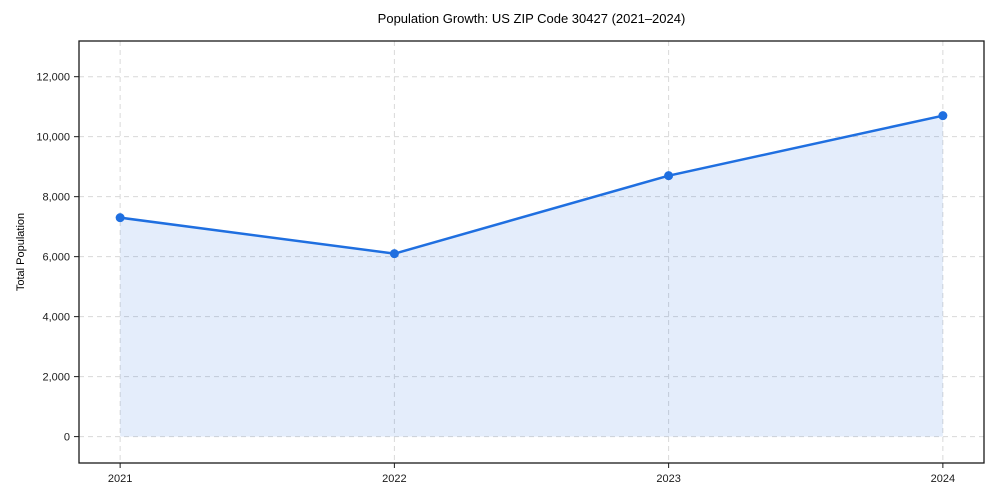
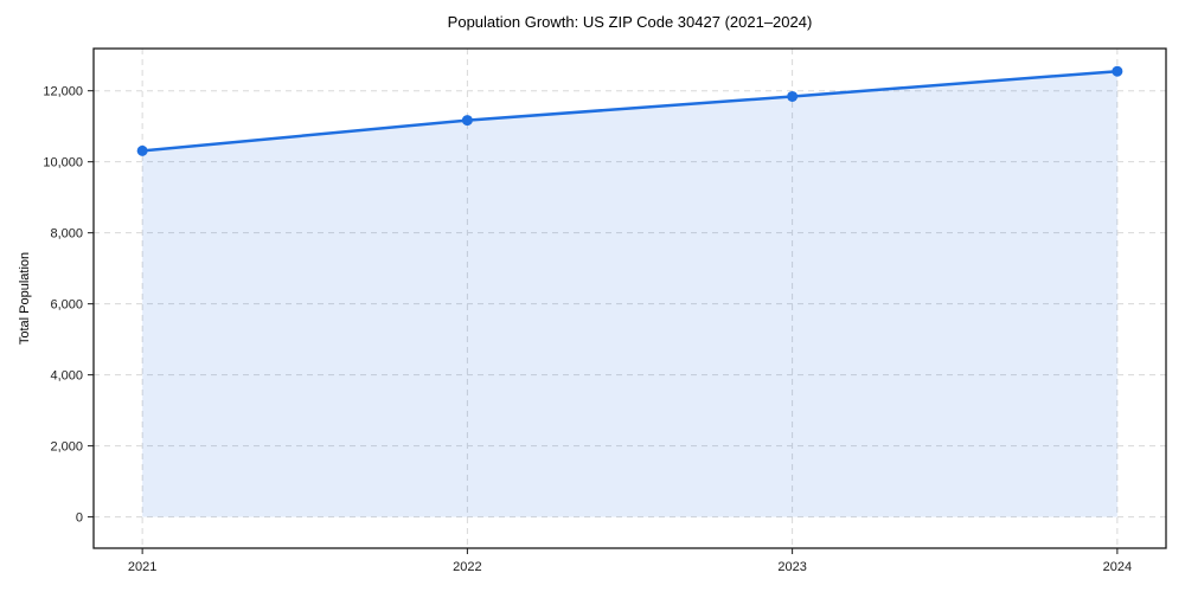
2021: 7300 -> 10300
2022: 6100 -> 11200
2023: 8700 -> 11800
2024: 10700 -> 12600
